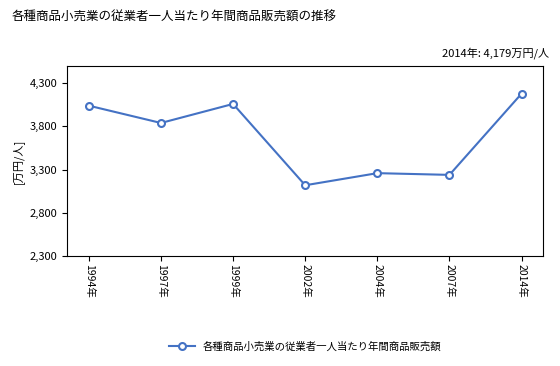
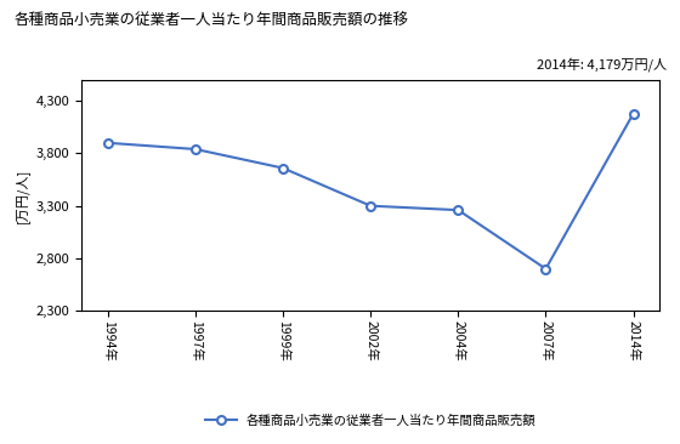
1994年: 4,040 -> 3,900
1999年: 4,060 -> 3,660
2002年: 3,120 -> 3,300
2007年: 3,240 -> 2,700
